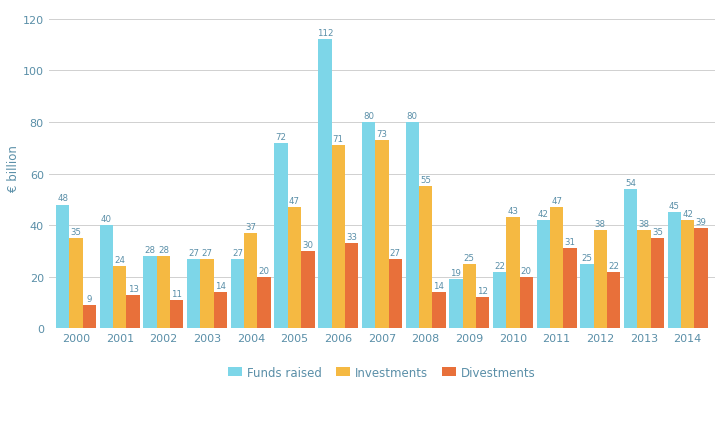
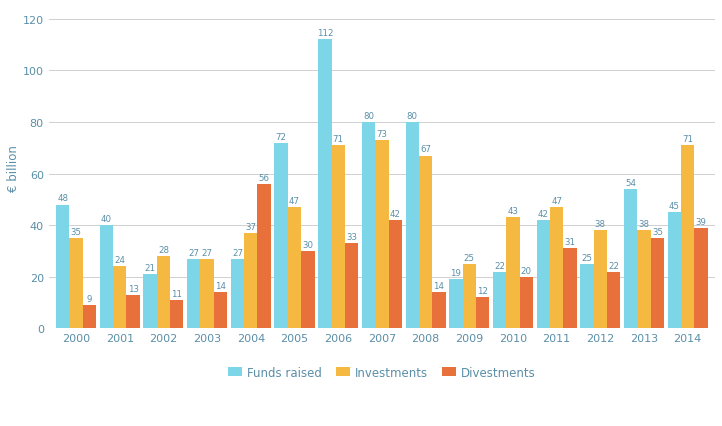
Funds raised/2002: 28 -> 21
Divestments/2004: 20 -> 56
Divestments/2007: 27 -> 42
Investments/2008: 55 -> 67
Investments/2014: 42 -> 71
